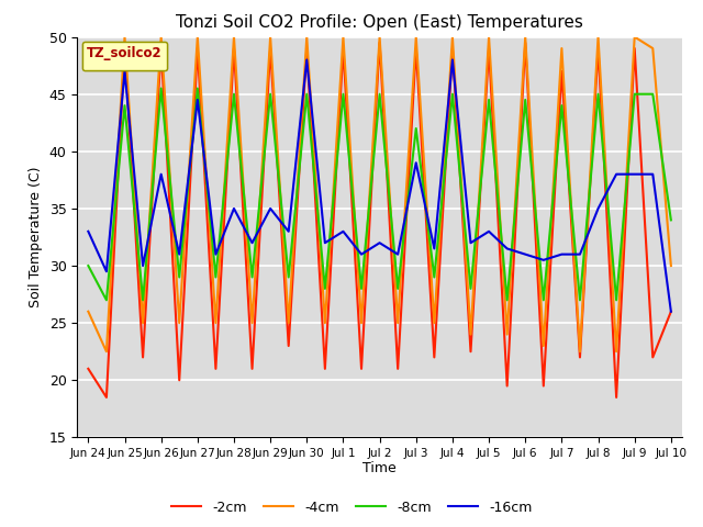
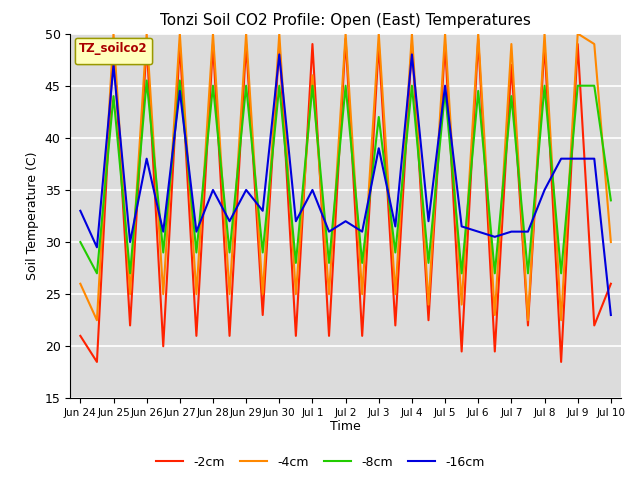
-4cm/Jul 1: 50.0 -> 46.0
-16cm/Jul 1: 33.0 -> 35.0
-16cm/Jul 5: 33.0 -> 45.0
-16cm/Jul 10: 26.0 -> 23.0
